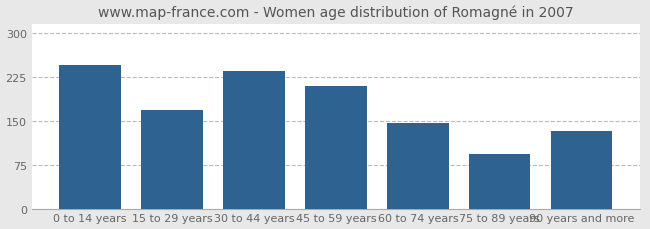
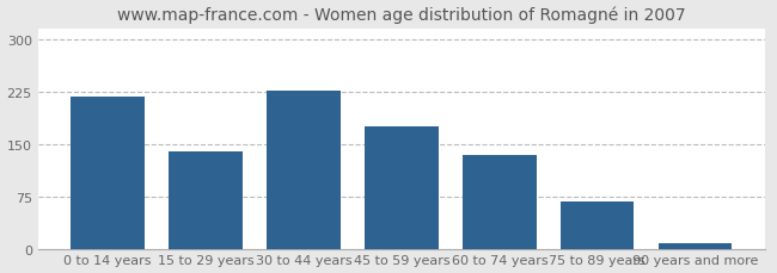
0 to 14 years: 246 -> 219
15 to 29 years: 168 -> 140
30 to 44 years: 236 -> 226
45 to 59 years: 210 -> 175
60 to 74 years: 146 -> 135
75 to 89 years: 94 -> 68
90 years and more: 132 -> 8
